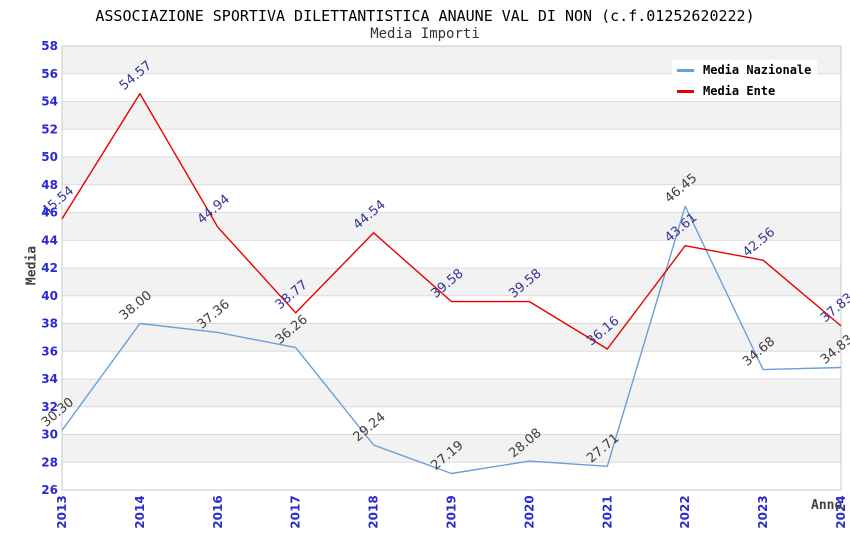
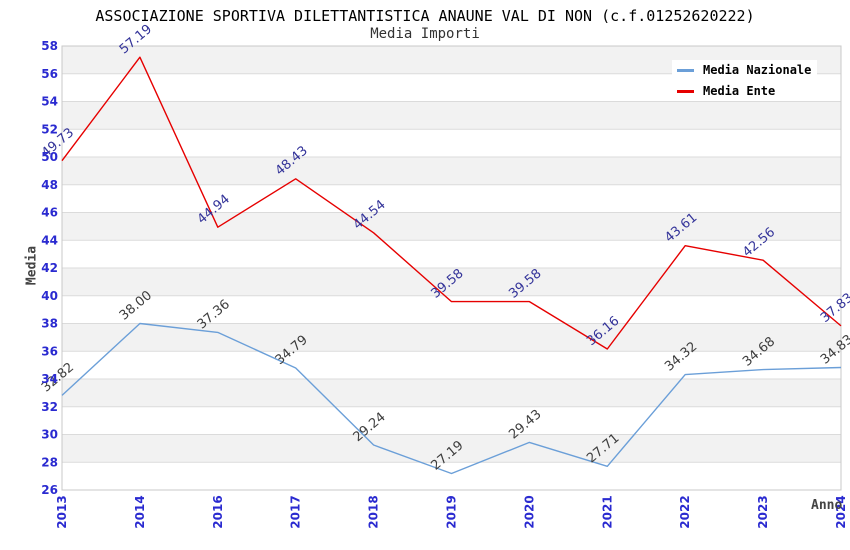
Media Nazionale/2013: 30.30 -> 32.82
Media Ente/2013: 45.54 -> 49.73
Media Ente/2014: 54.57 -> 57.19
Media Nazionale/2017: 36.26 -> 34.79
Media Ente/2017: 38.77 -> 48.43
Media Nazionale/2020: 28.08 -> 29.43
Media Nazionale/2022: 46.45 -> 34.32
